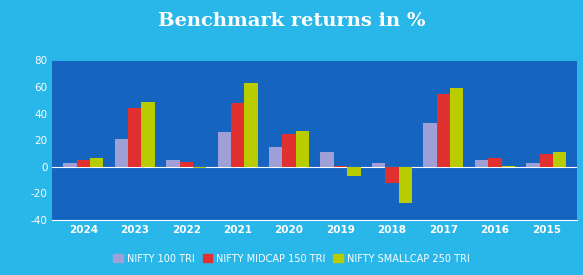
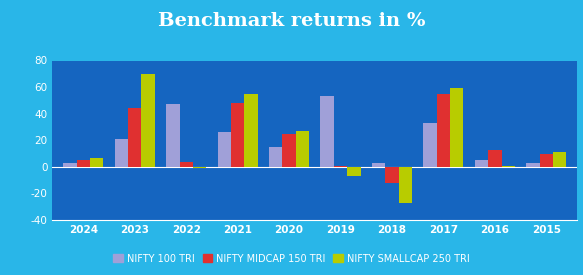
NIFTY SMALLCAP 250 TRI/2023: 49 -> 70
NIFTY 100 TRI/2022: 5 -> 47
NIFTY SMALLCAP 250 TRI/2021: 63 -> 55
NIFTY 100 TRI/2019: 11 -> 53
NIFTY MIDCAP 150 TRI/2016: 7 -> 13
